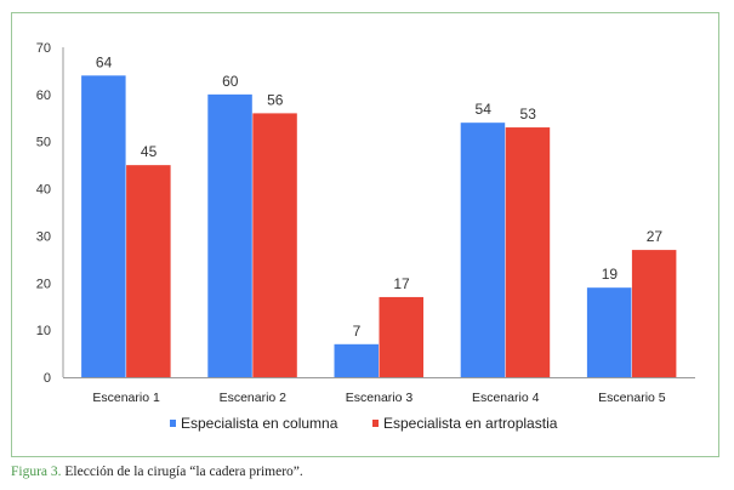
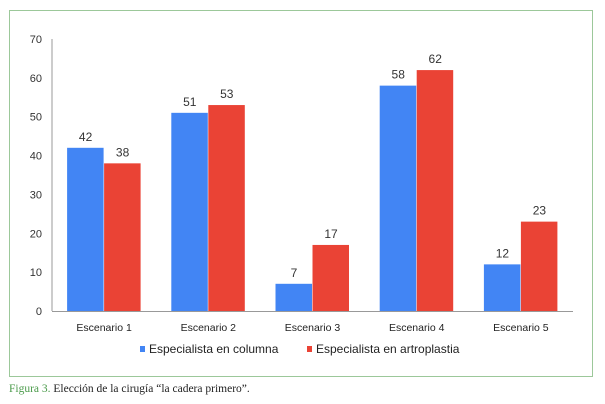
Especialista en columna/Escenario 1: 64 -> 42
Especialista en artroplastia/Escenario 1: 45 -> 38
Especialista en columna/Escenario 2: 60 -> 51
Especialista en artroplastia/Escenario 2: 56 -> 53
Especialista en columna/Escenario 4: 54 -> 58
Especialista en artroplastia/Escenario 4: 53 -> 62
Especialista en columna/Escenario 5: 19 -> 12
Especialista en artroplastia/Escenario 5: 27 -> 23
